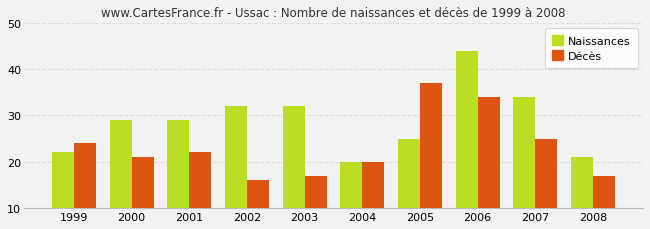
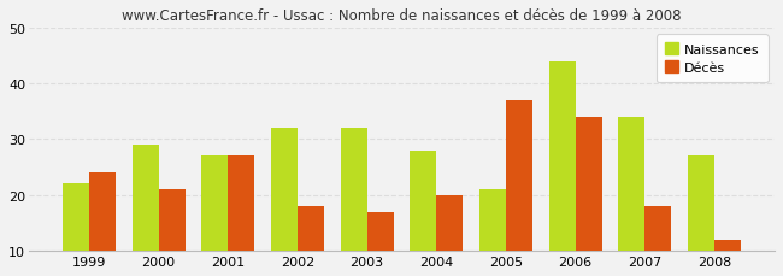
Naissances/2001: 29 -> 27
Décès/2001: 22 -> 27
Décès/2002: 16 -> 18
Naissances/2004: 20 -> 28
Naissances/2005: 25 -> 21
Décès/2007: 25 -> 18
Naissances/2008: 21 -> 27
Décès/2008: 17 -> 12
